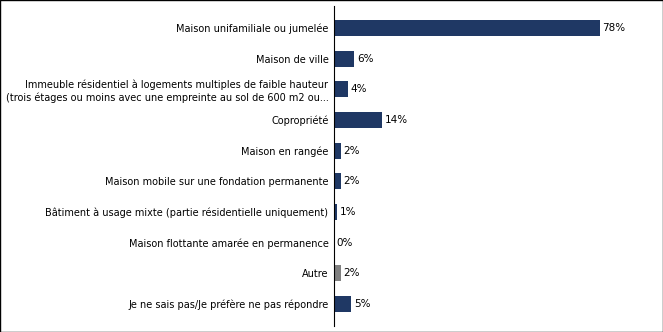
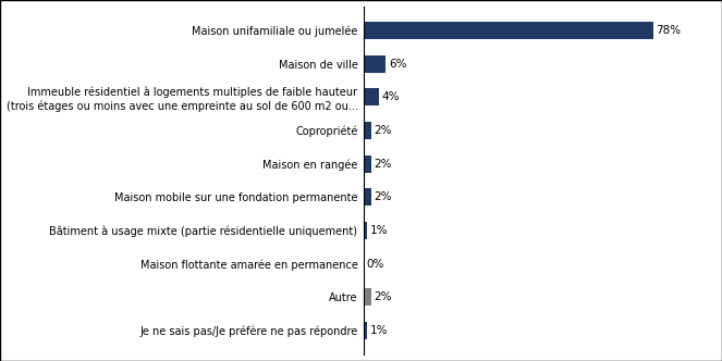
Copropriété: 14% -> 2%
Je ne sais pas/Je préfère ne pas répondre: 5% -> 1%
